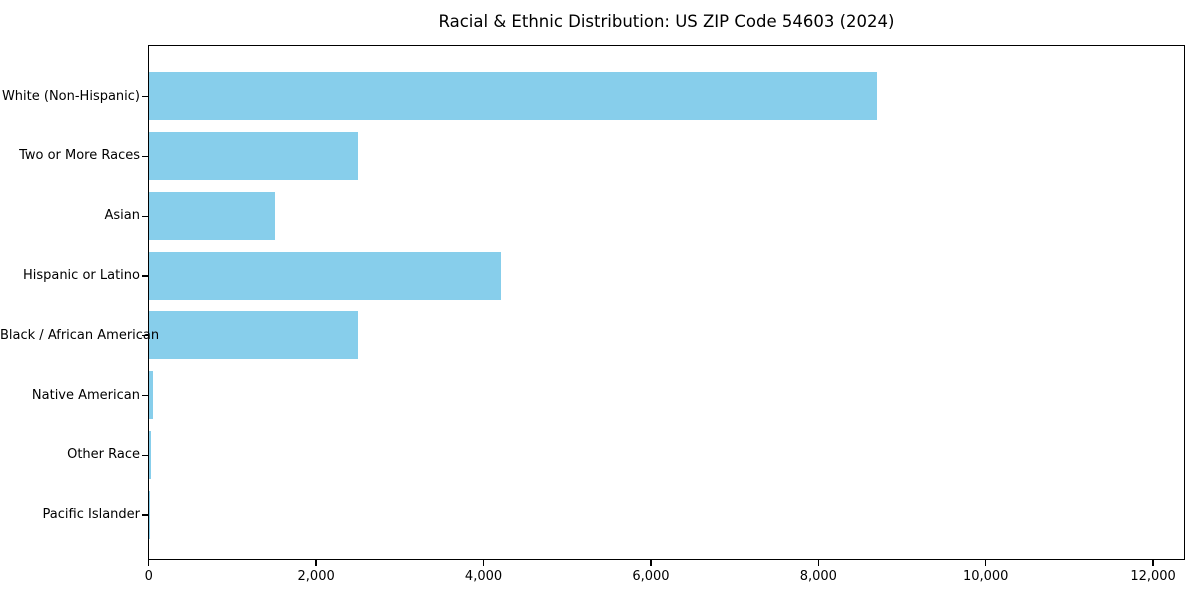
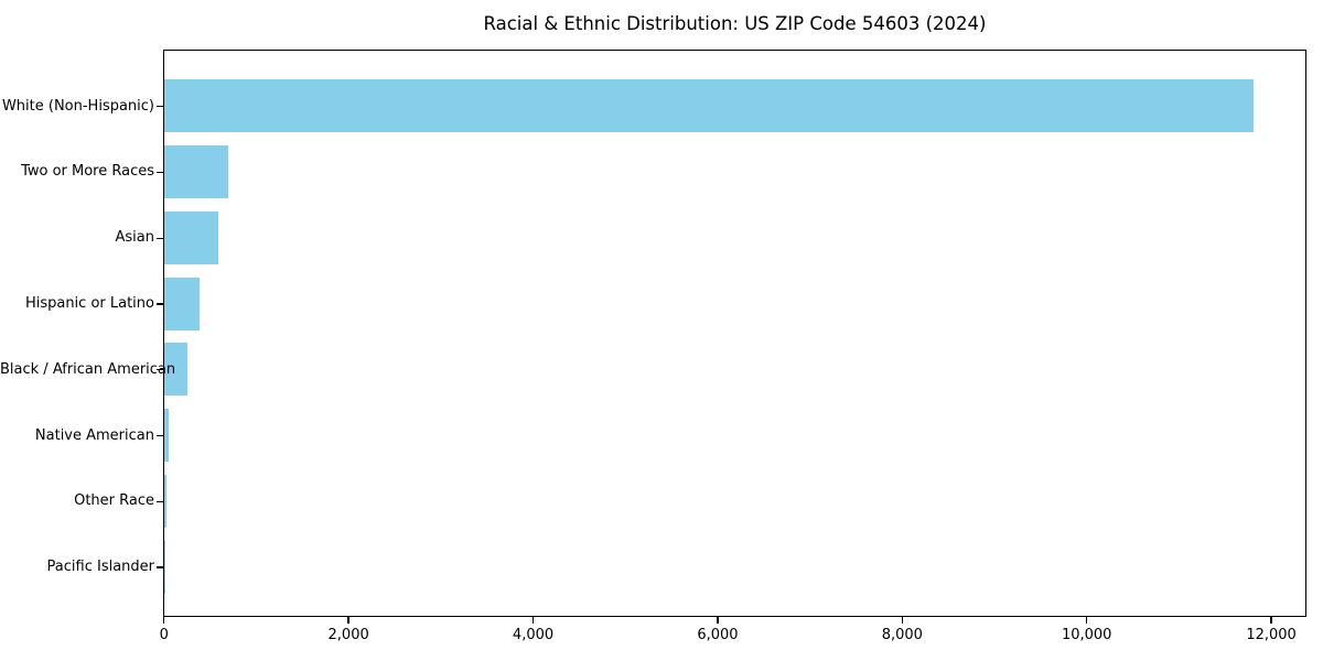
White (Non-Hispanic): 8700 -> 11800
Two or More Races: 2500 -> 700
Asian: 1500 -> 600
Hispanic or Latino: 4200 -> 400
Black / African American: 2500 -> 300
